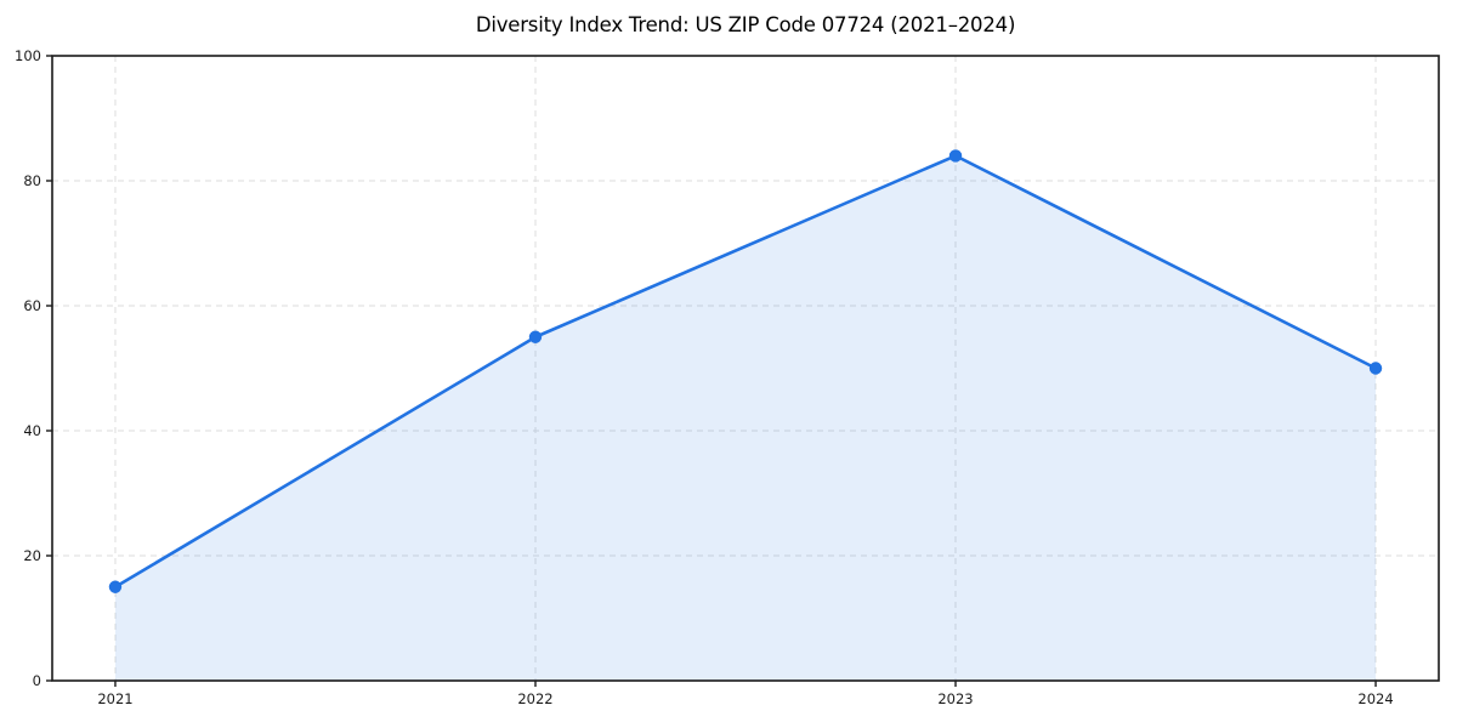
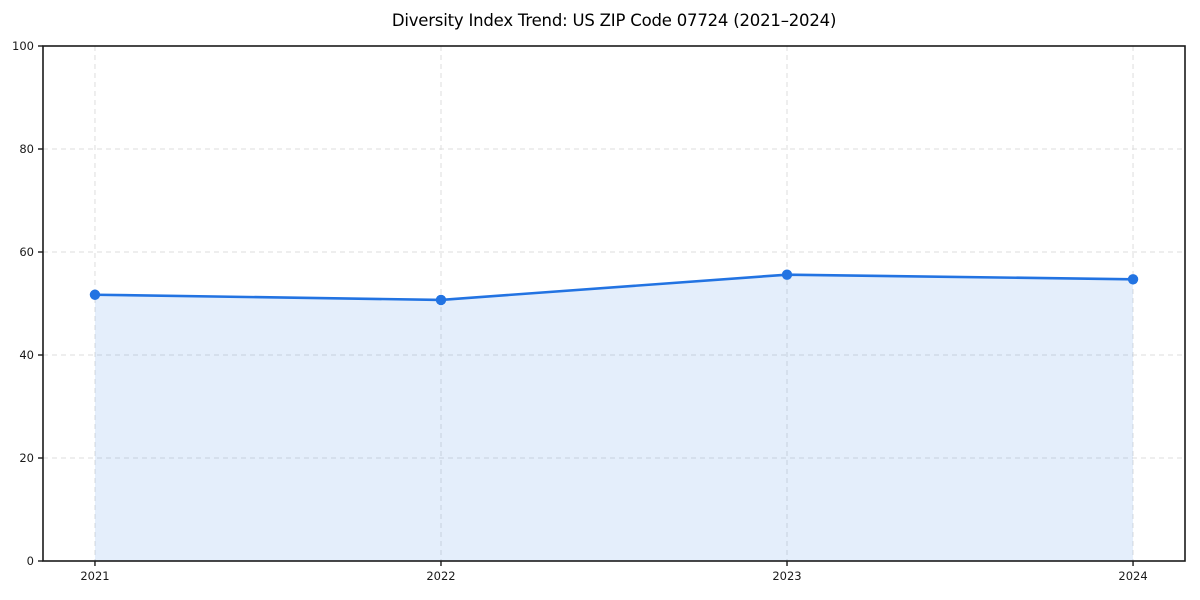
2021: 15 -> 52
2022: 55 -> 51
2023: 84 -> 56
2024: 50 -> 55
